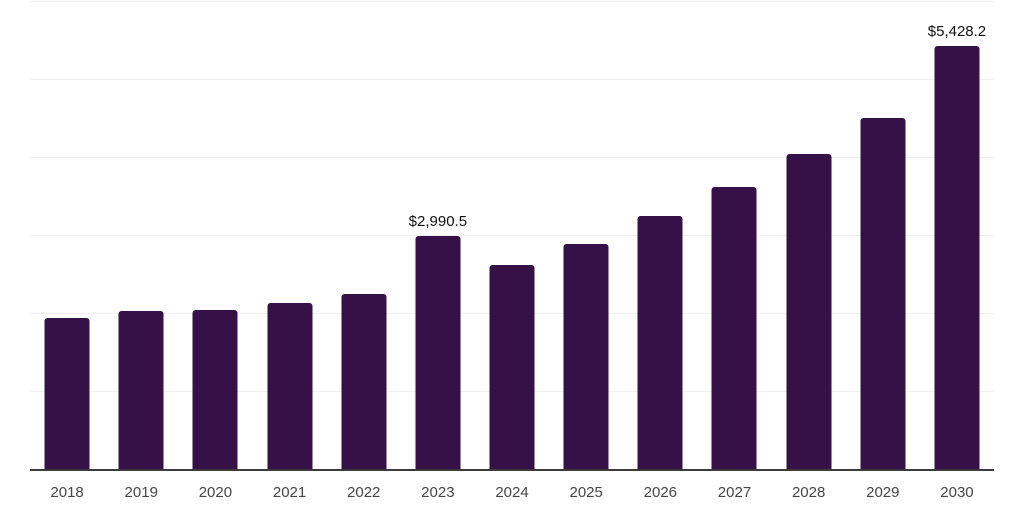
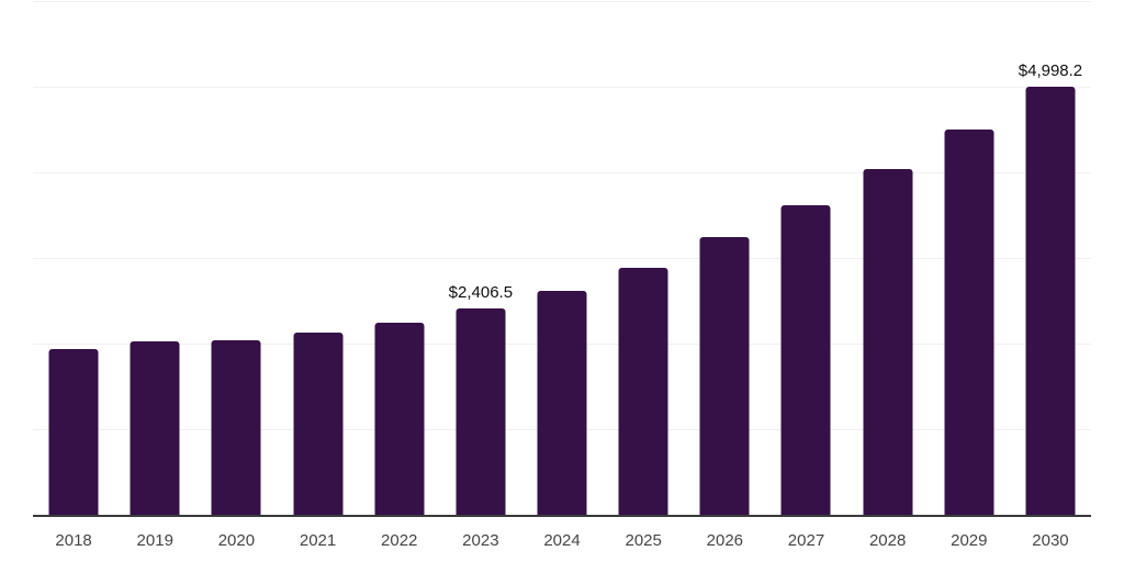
2023: $2,990.5 -> $2,406.5
2030: $5,428.2 -> $4,998.2
